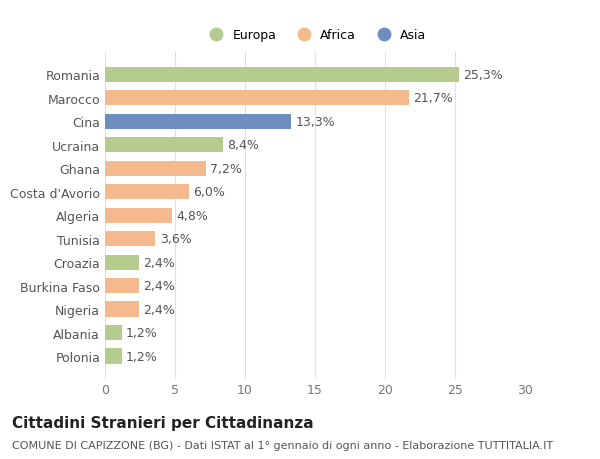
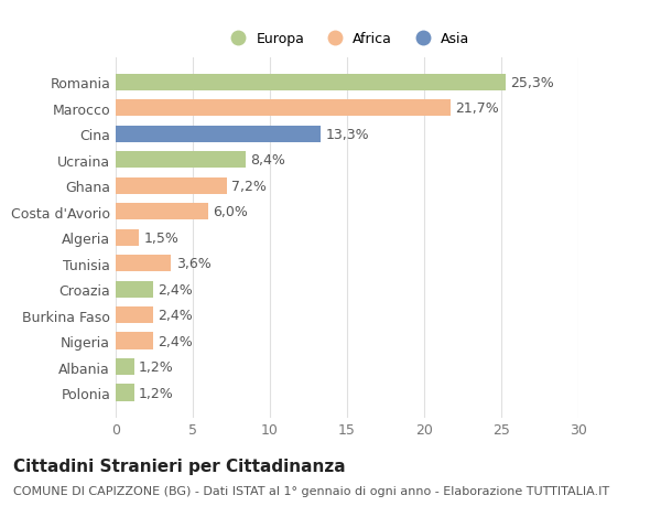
Algeria: 4,8% -> 1,5%
